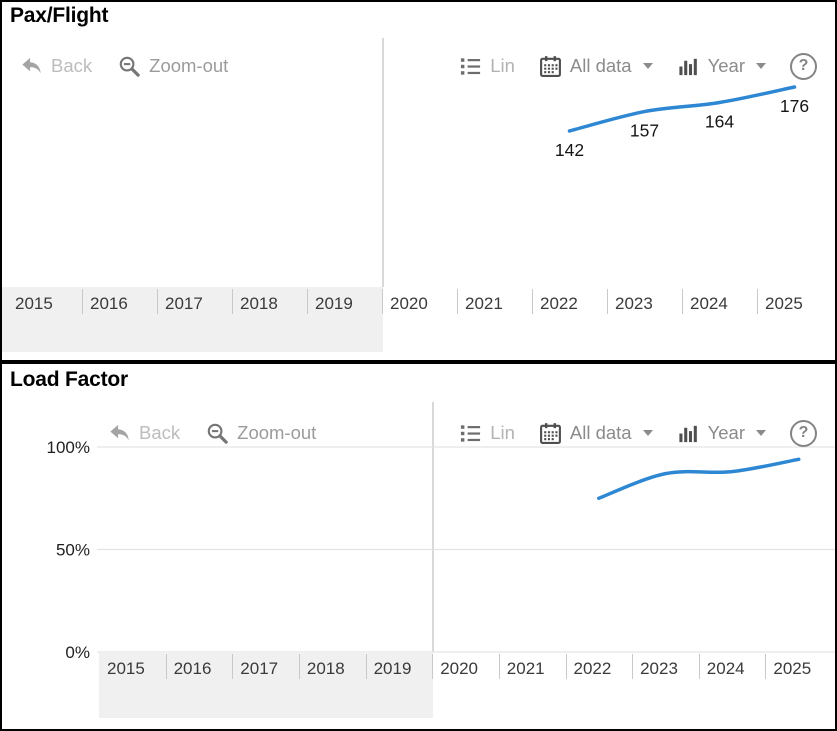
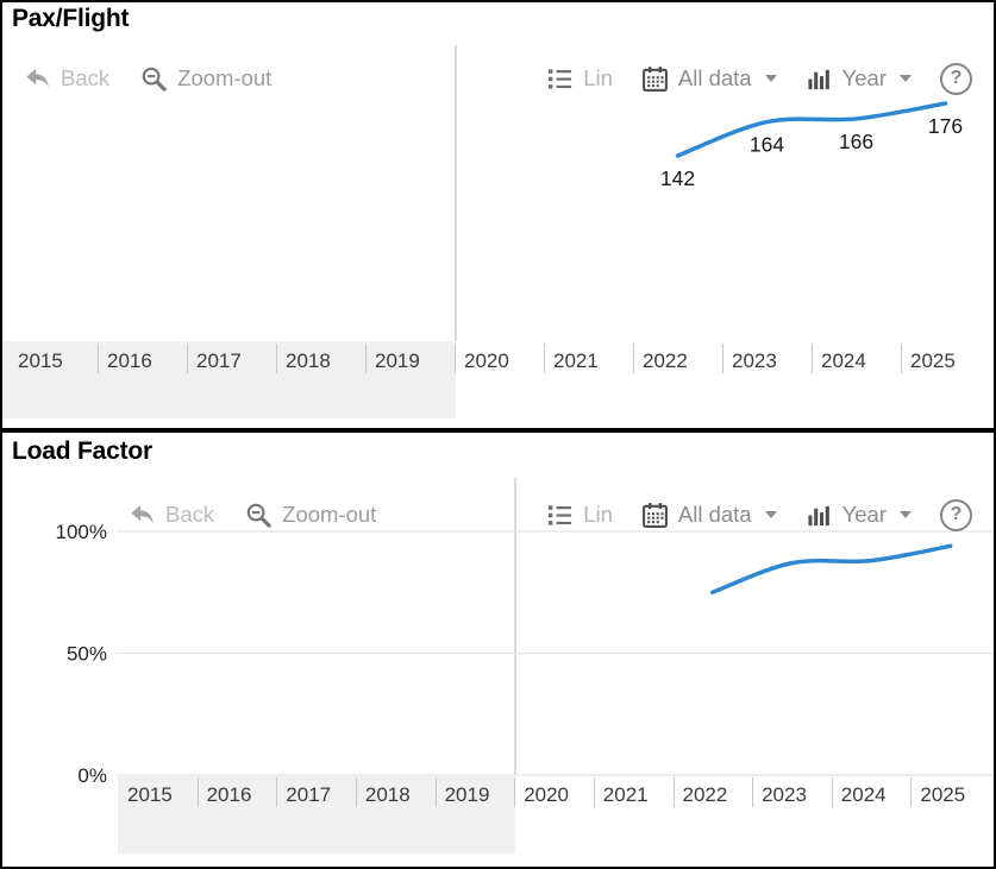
Pax/Flight/2023: 157 -> 164
Pax/Flight/2024: 164 -> 166
